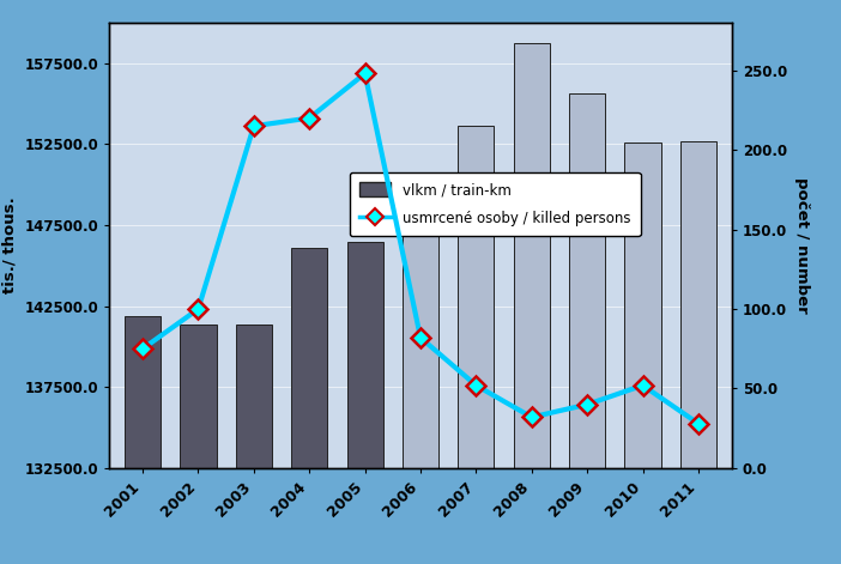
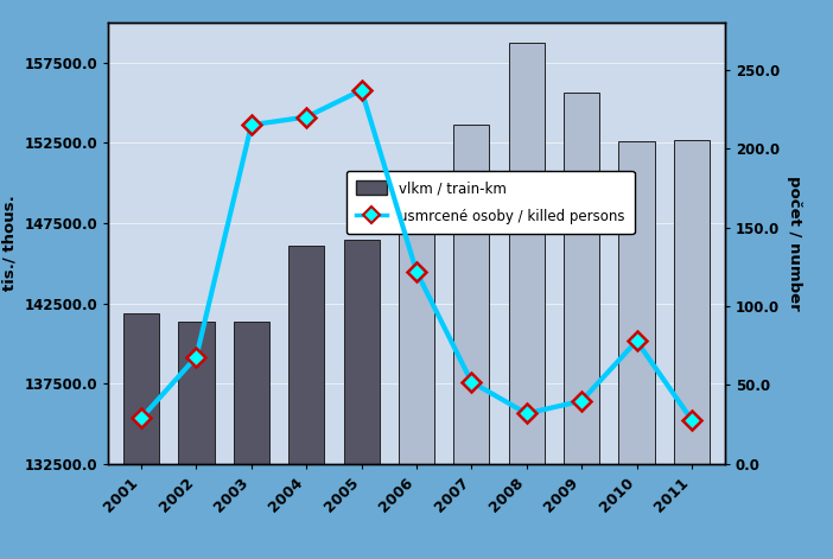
usmrcené osoby / killed persons/2001: 75 -> 29
usmrcené osoby / killed persons/2002: 100 -> 68
usmrcené osoby / killed persons/2005: 248 -> 237
usmrcené osoby / killed persons/2006: 82 -> 122
usmrcené osoby / killed persons/2010: 52 -> 78
